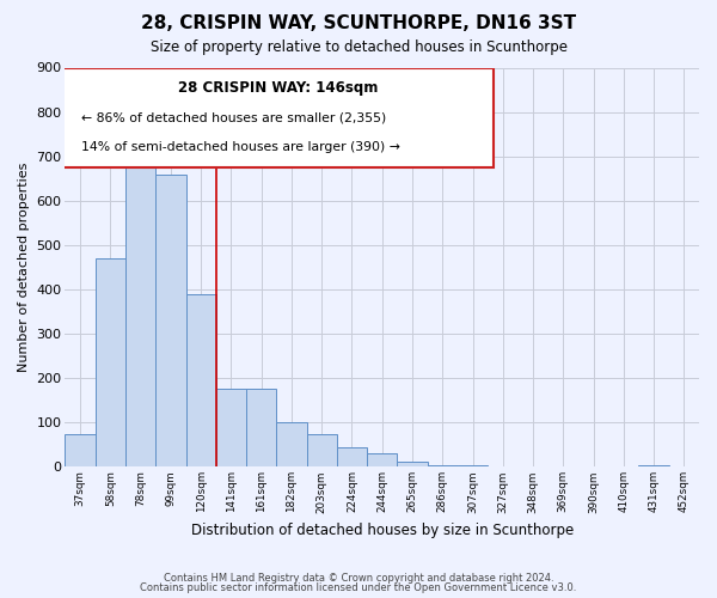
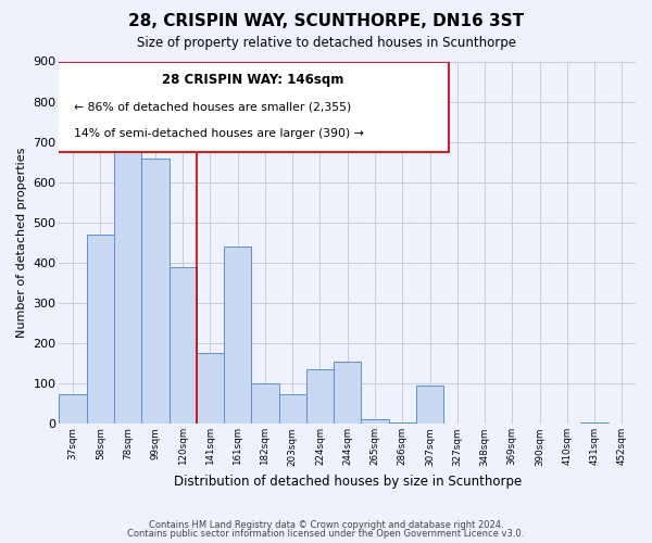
161sqm: 175 -> 440
224sqm: 45 -> 135
244sqm: 30 -> 155
307sqm: 3 -> 95
